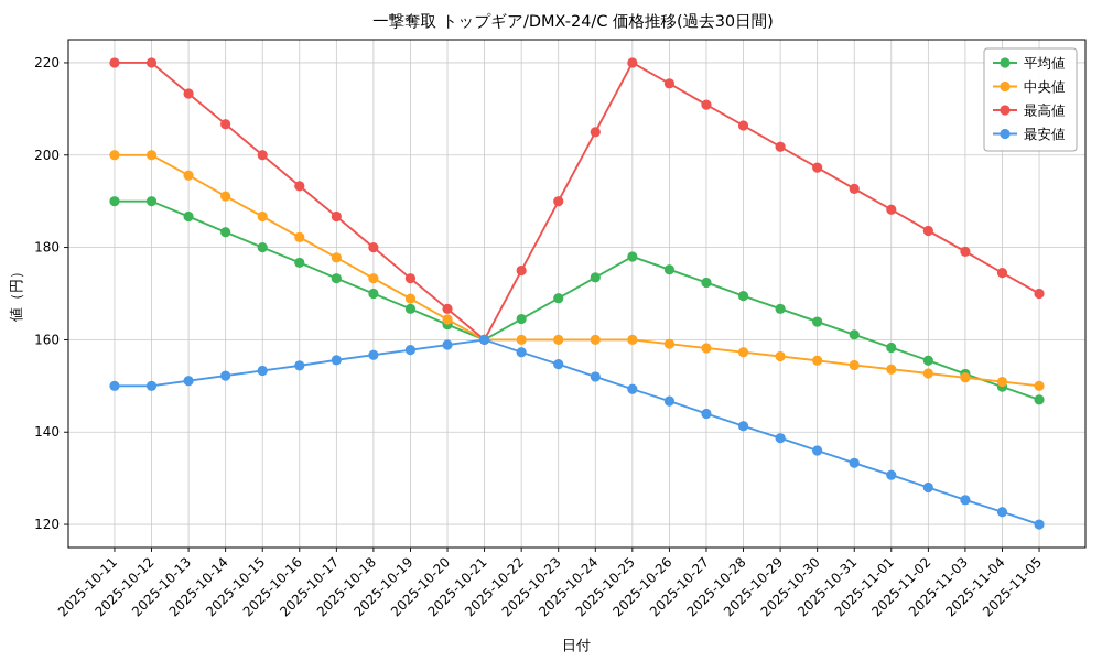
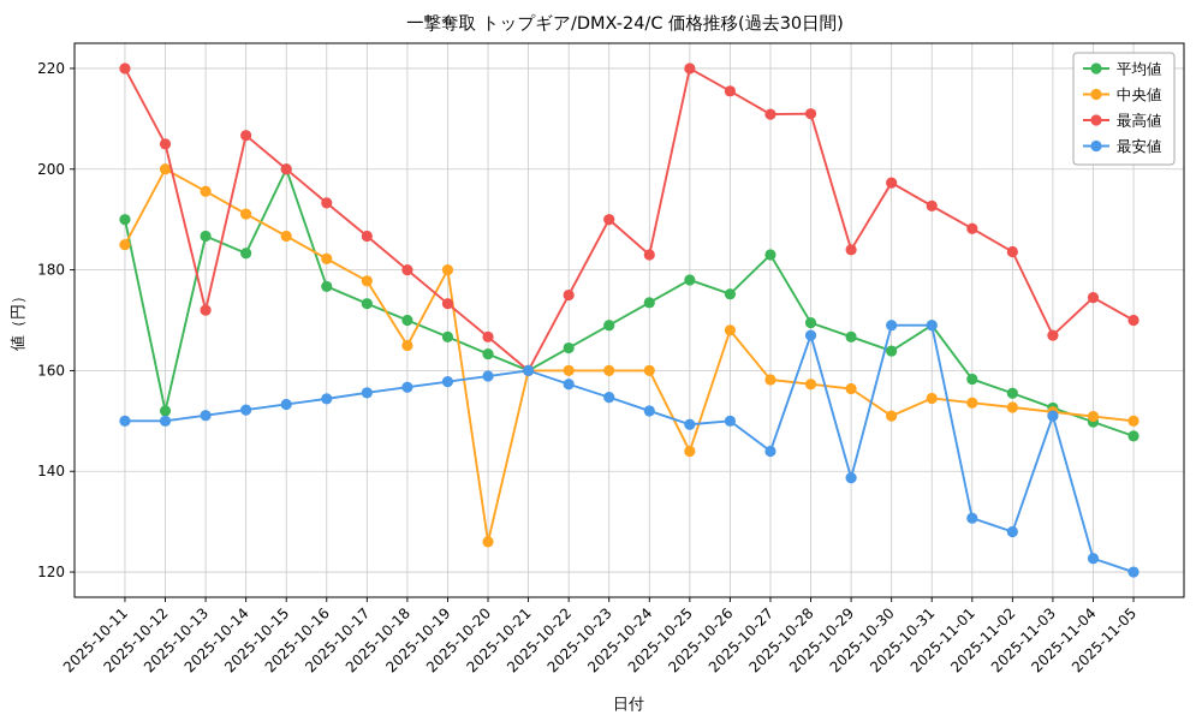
中央値/2025-10-11: 200 -> 185
平均値/2025-10-12: 190 -> 152
最高値/2025-10-12: 220 -> 205
最高値/2025-10-13: 213 -> 172
平均値/2025-10-15: 180 -> 200
中央値/2025-10-18: 173 -> 165
中央値/2025-10-19: 169 -> 180
中央値/2025-10-20: 164 -> 126
最高値/2025-10-24: 205 -> 183
中央値/2025-10-25: 160 -> 144
中央値/2025-10-26: 159 -> 168
最安値/2025-10-26: 147 -> 150
平均値/2025-10-27: 172 -> 183
最高値/2025-10-28: 206 -> 211
最安値/2025-10-28: 141 -> 167
最高値/2025-10-29: 202 -> 184
中央値/2025-10-30: 156 -> 151
最安値/2025-10-30: 136 -> 169
平均値/2025-10-31: 161 -> 169
最安値/2025-10-31: 133 -> 169
最高値/2025-11-03: 179 -> 167
最安値/2025-11-03: 125 -> 151
